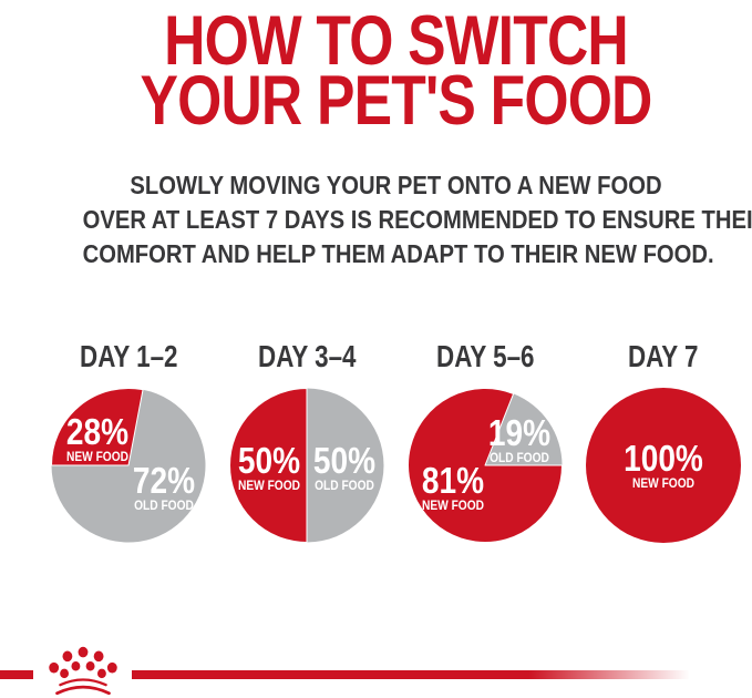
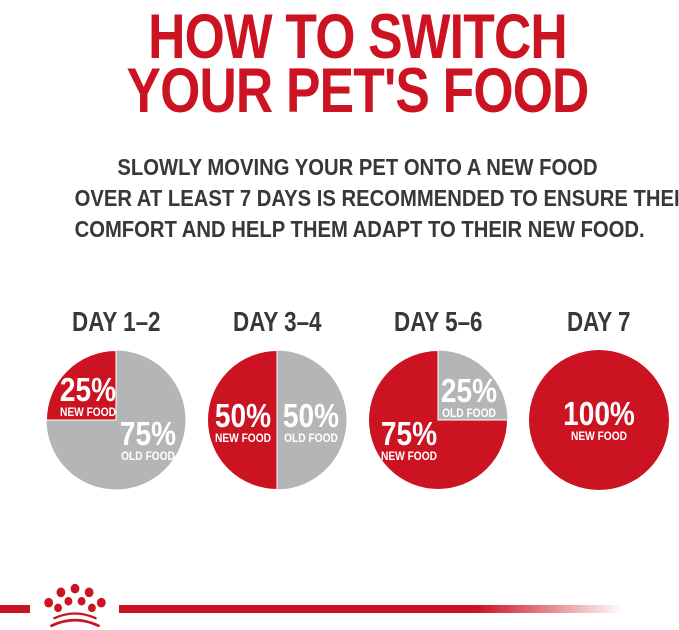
DAY 1–2/NEW FOOD: 28% -> 25%
DAY 1–2/OLD FOOD: 72% -> 75%
DAY 5–6/NEW FOOD: 81% -> 75%
DAY 5–6/OLD FOOD: 19% -> 25%
